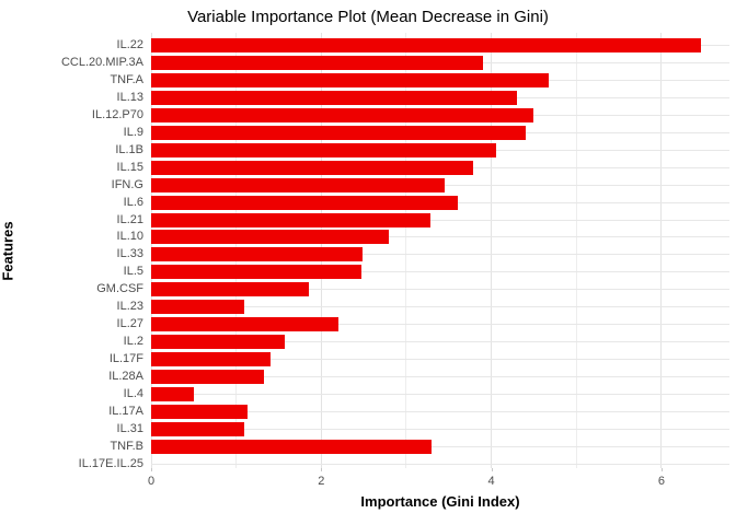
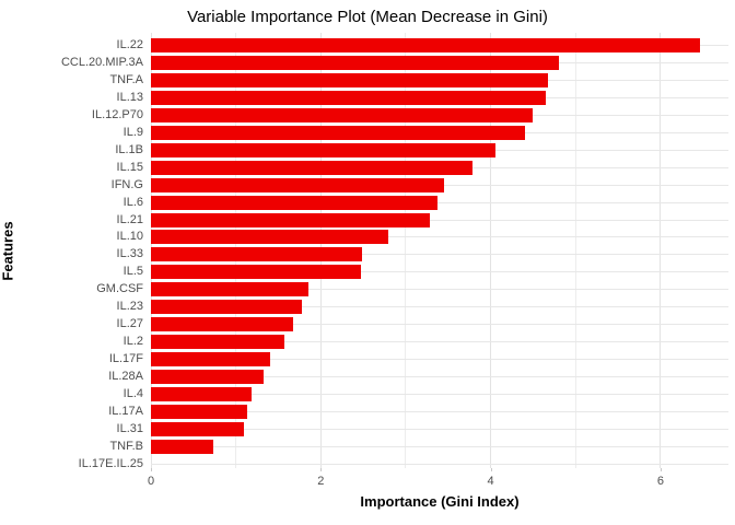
CCL.20.MIP.3A: 3.9 -> 4.8
IL.13: 4.3 -> 4.7
IL.6: 3.6 -> 3.4
IL.23: 1.1 -> 1.8
IL.27: 2.2 -> 1.7
IL.4: 0.5 -> 1.2
TNF.B: 3.3 -> 0.7
